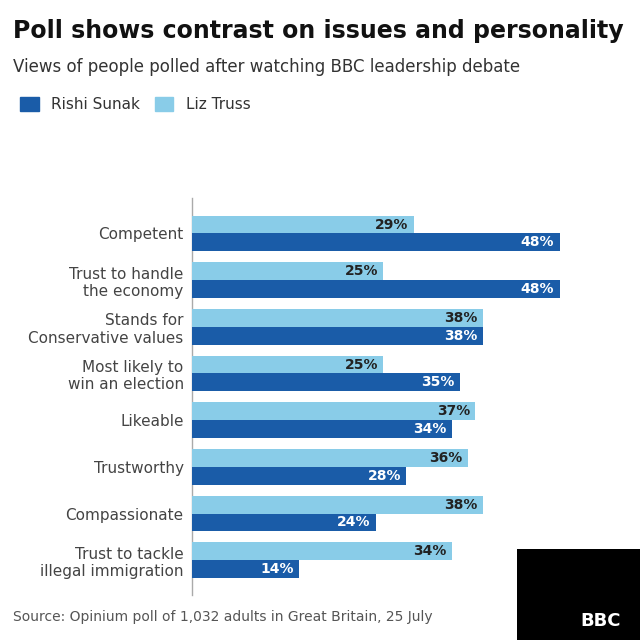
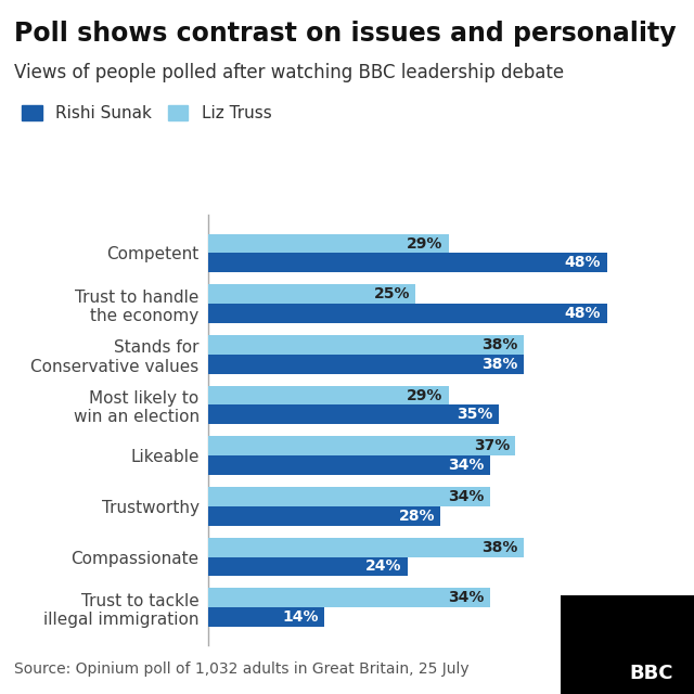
Liz Truss/Most likely to win an election: 25% -> 29%
Liz Truss/Trustworthy: 36% -> 34%
